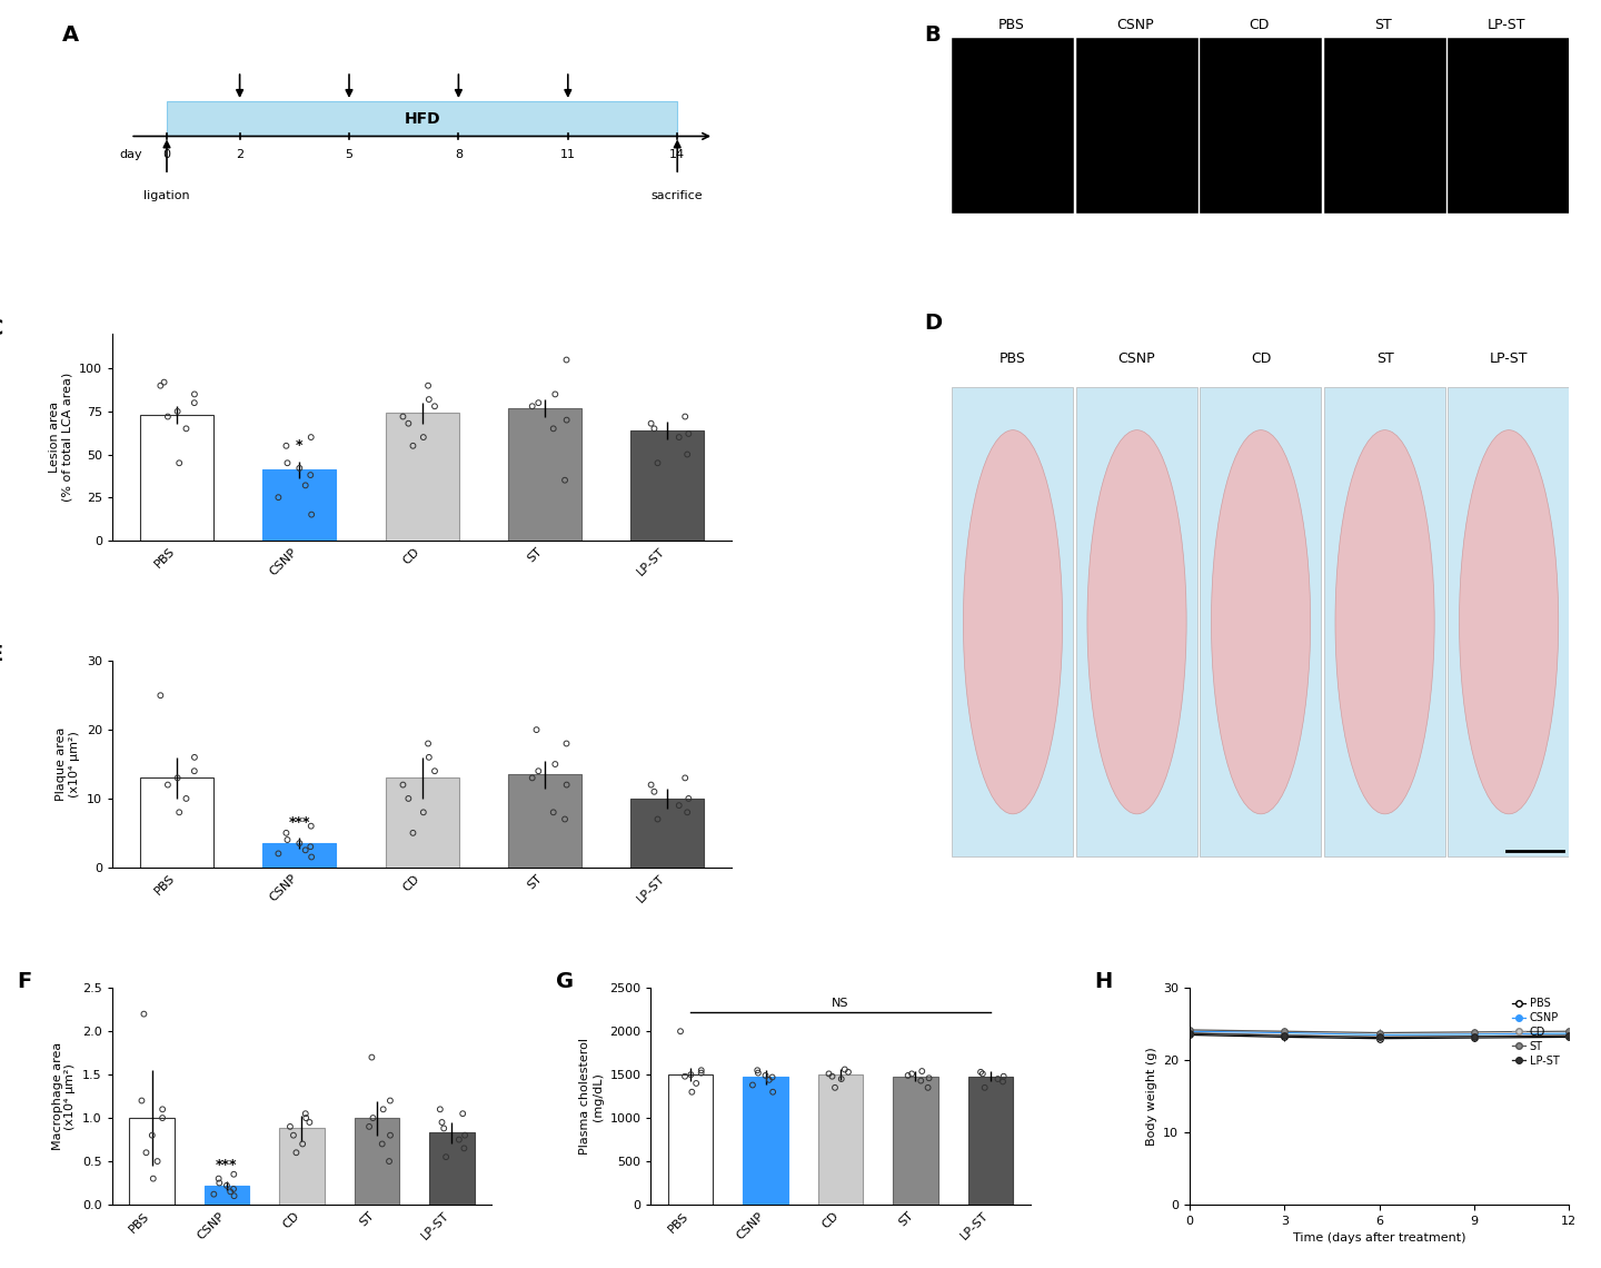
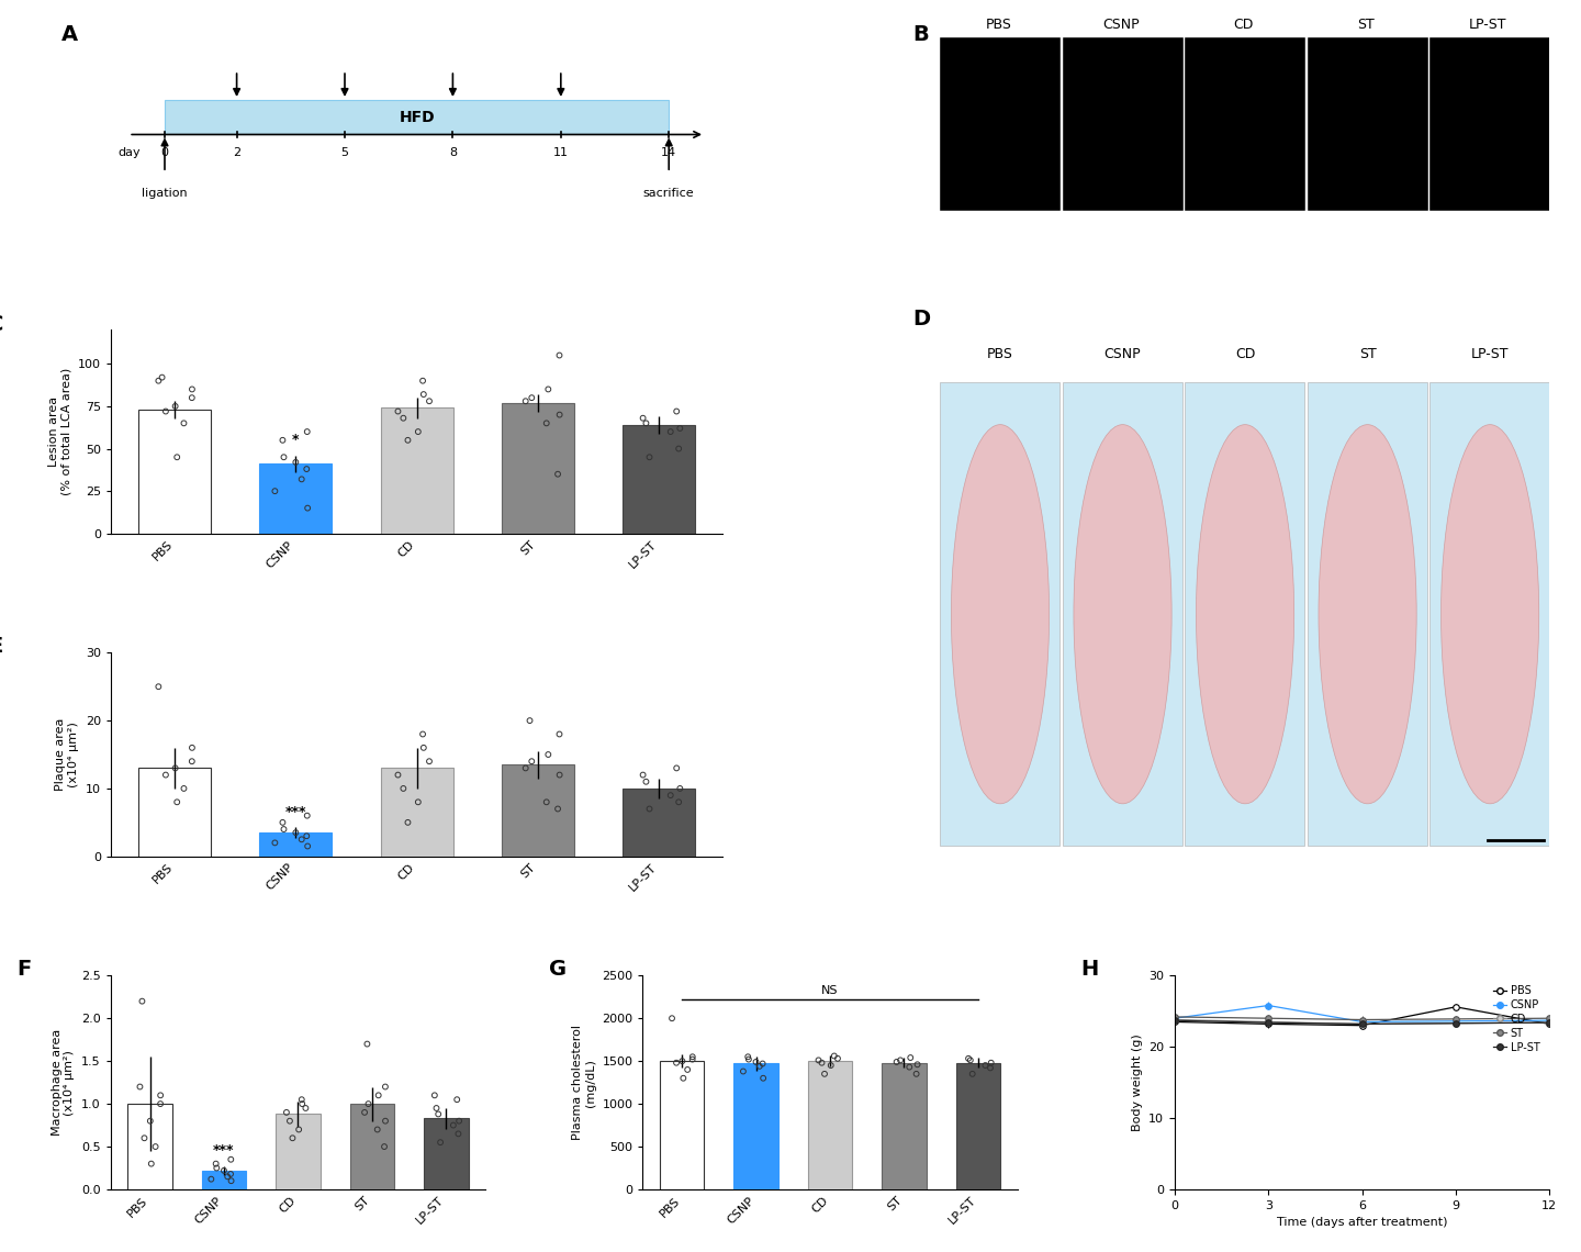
CSNP/3: 23.8 -> 25.8
PBS/9: 23.1 -> 25.6
